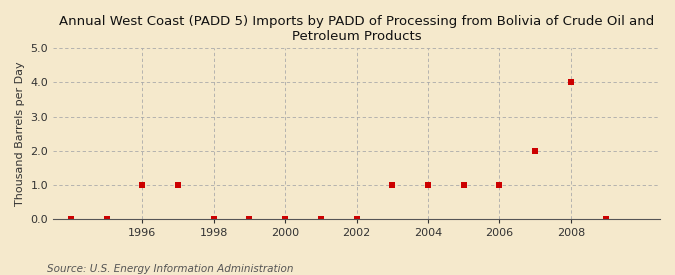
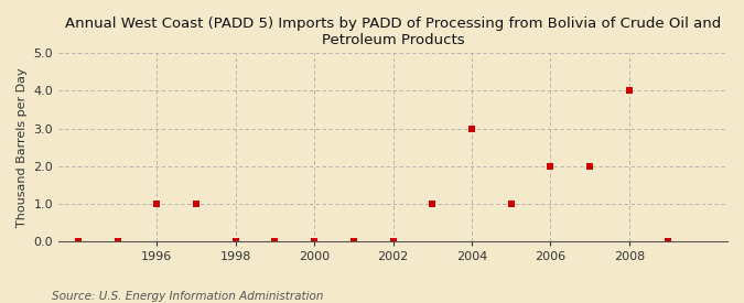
2004: 1 -> 3
2006: 1 -> 2
